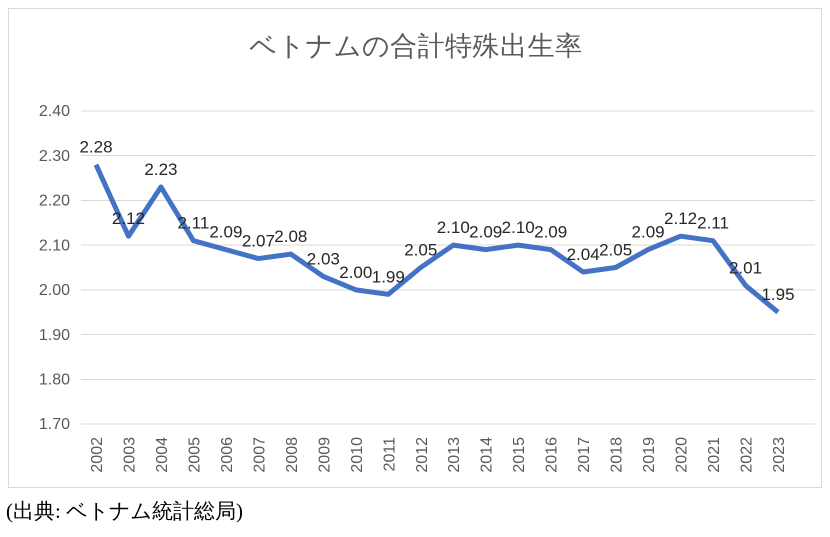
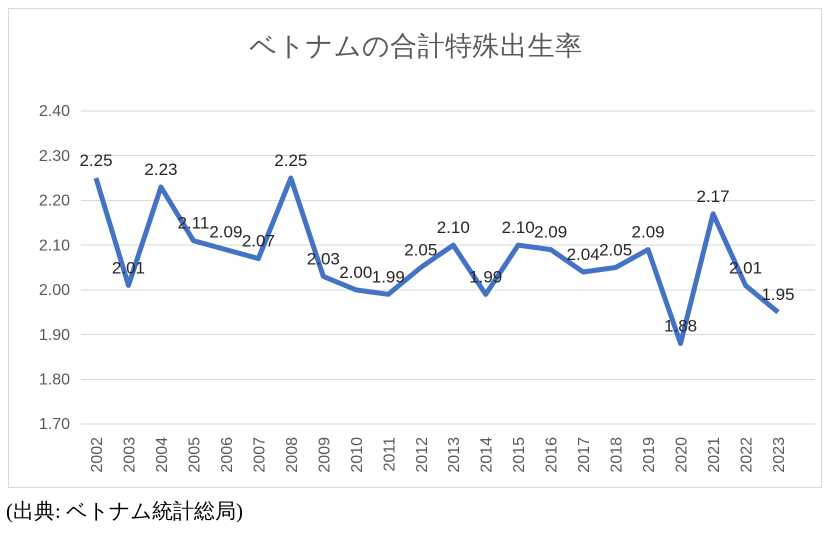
2002: 2.28 -> 2.25
2003: 2.12 -> 2.01
2008: 2.08 -> 2.25
2014: 2.09 -> 1.99
2020: 2.12 -> 1.88
2021: 2.11 -> 2.17
